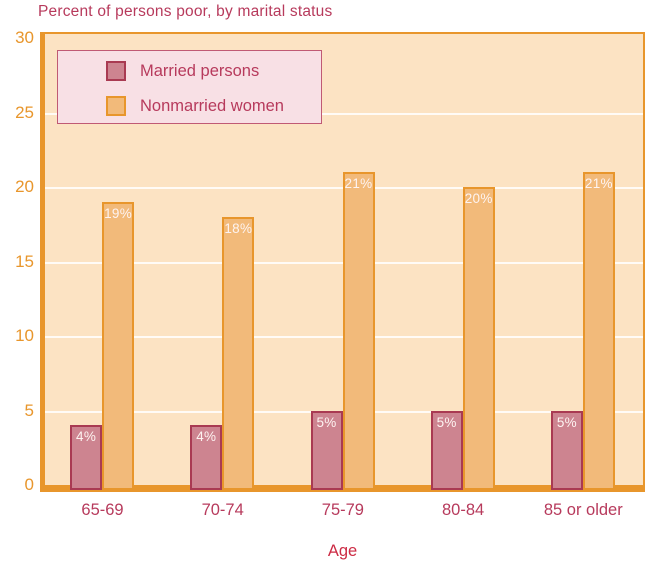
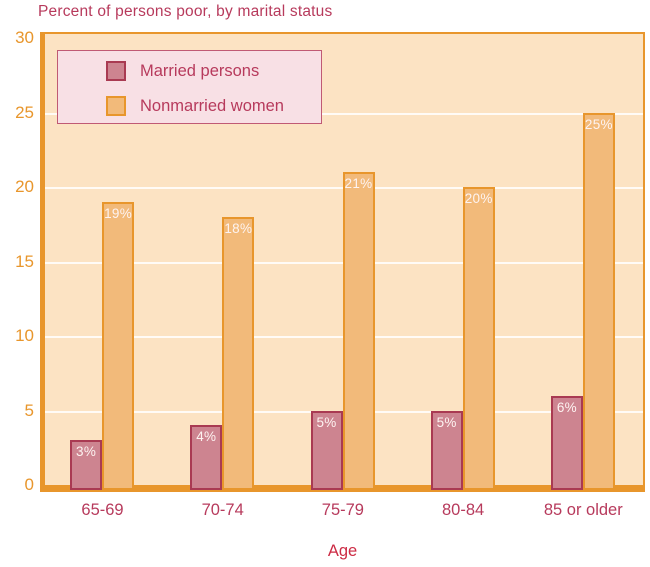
Married persons/65-69: 4% -> 3%
Married persons/85 or older: 5% -> 6%
Nonmarried women/85 or older: 21% -> 25%
